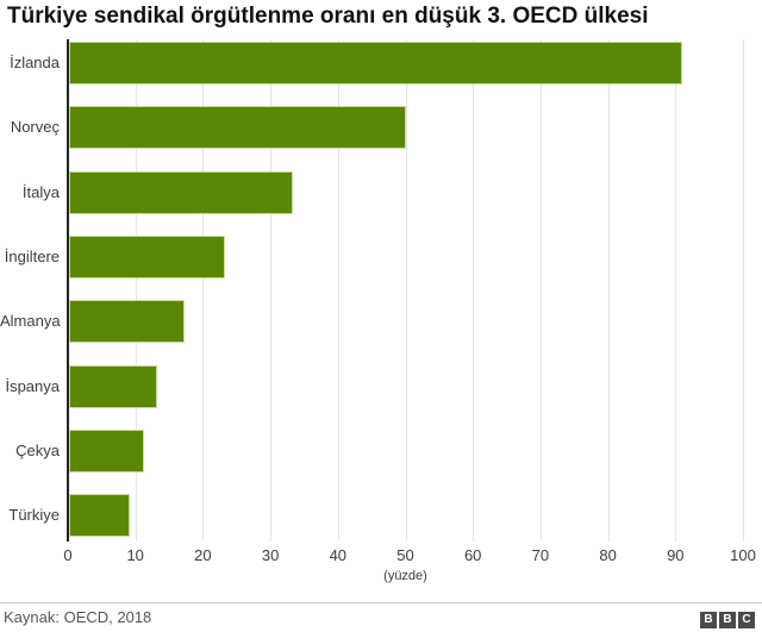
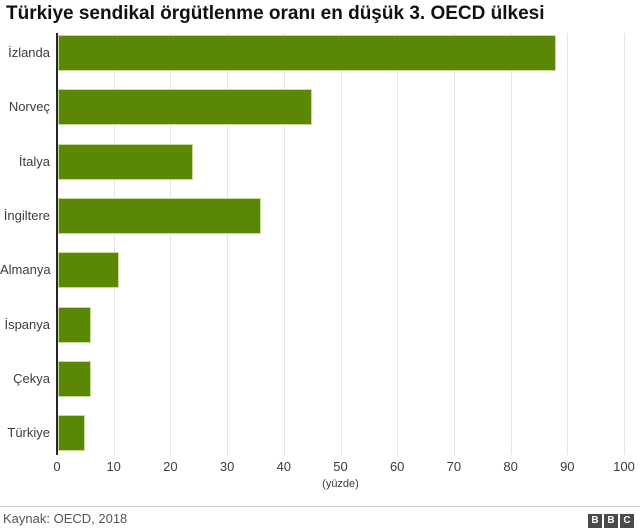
İzlanda: 91 -> 88
Norveç: 50 -> 45
İtalya: 33 -> 24
İngiltere: 23 -> 36
Almanya: 17 -> 11
İspanya: 13 -> 6
Çekya: 11 -> 6
Türkiye: 9 -> 5
